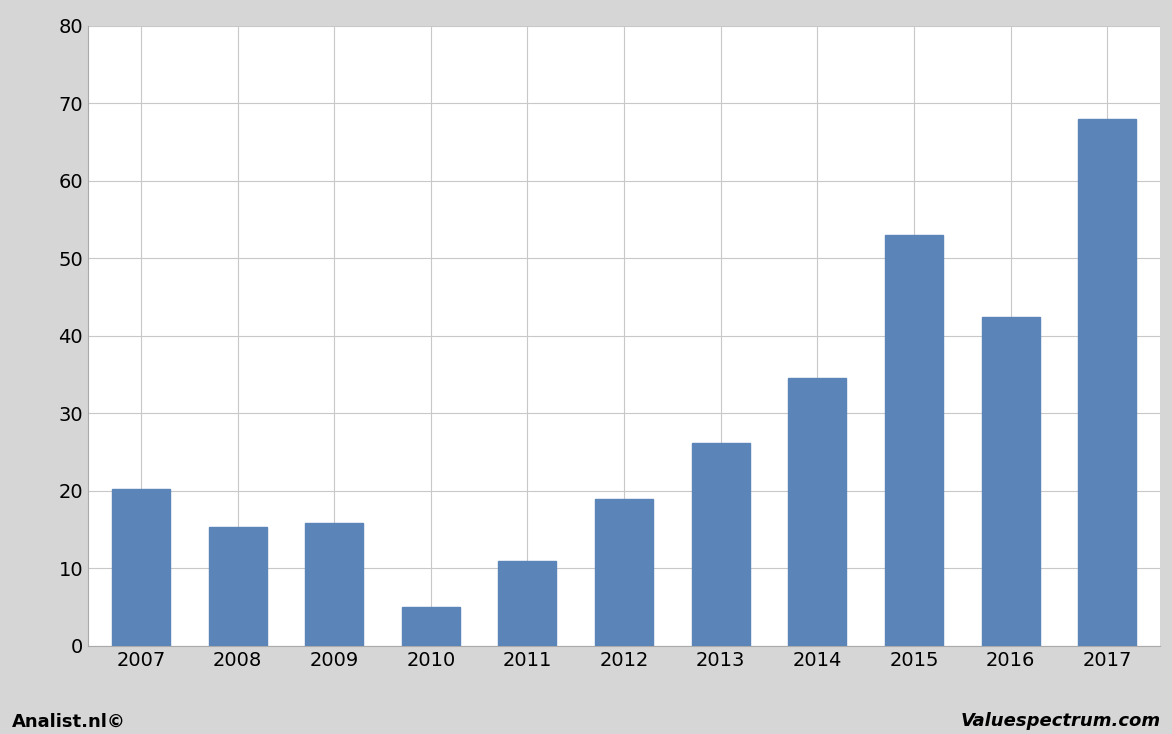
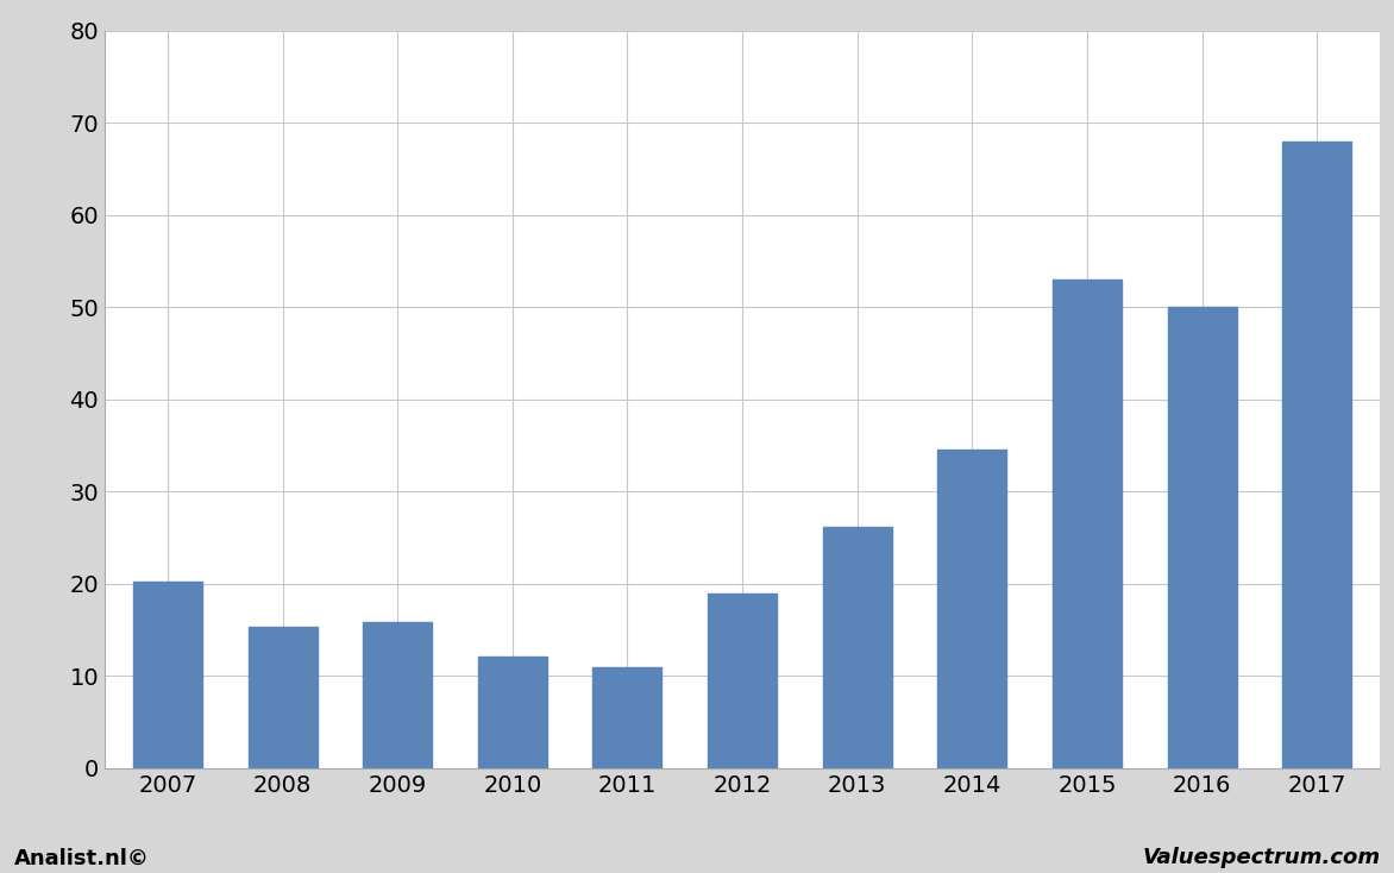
2010: 5.0 -> 12.1
2016: 42.4 -> 50.0
